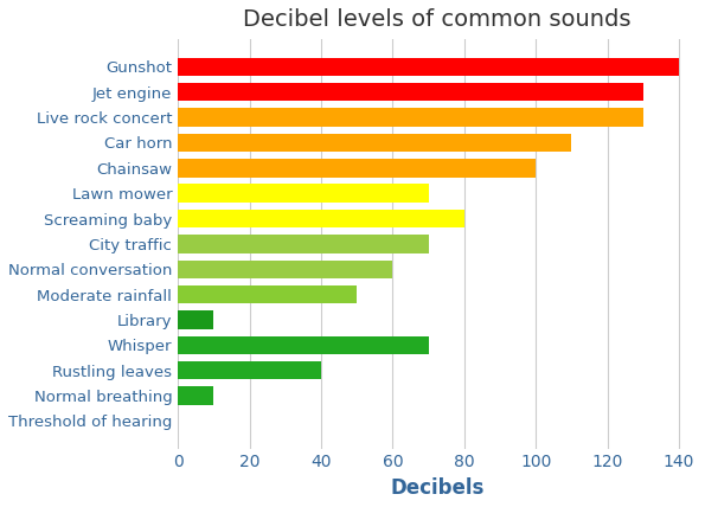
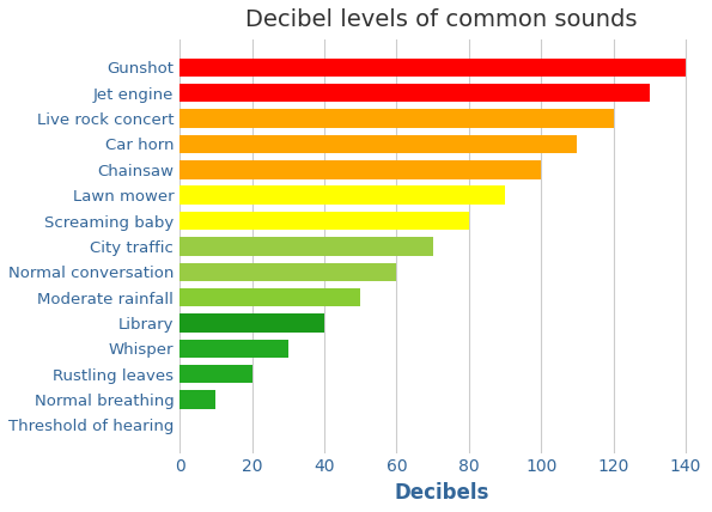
Live rock concert: 130 -> 120
Lawn mower: 70 -> 90
Library: 10 -> 40
Whisper: 70 -> 30
Rustling leaves: 40 -> 20
